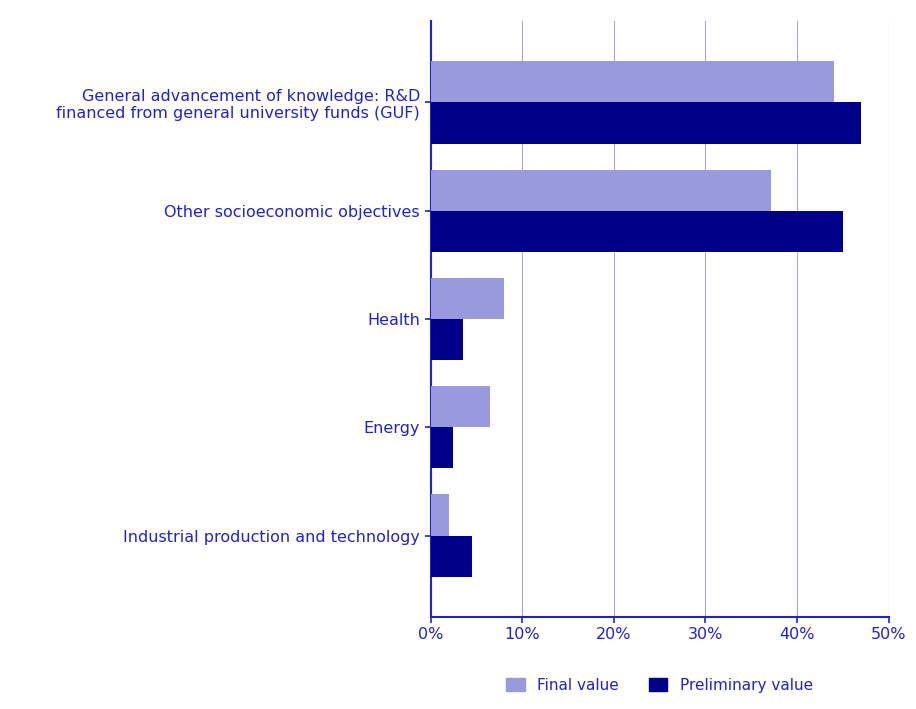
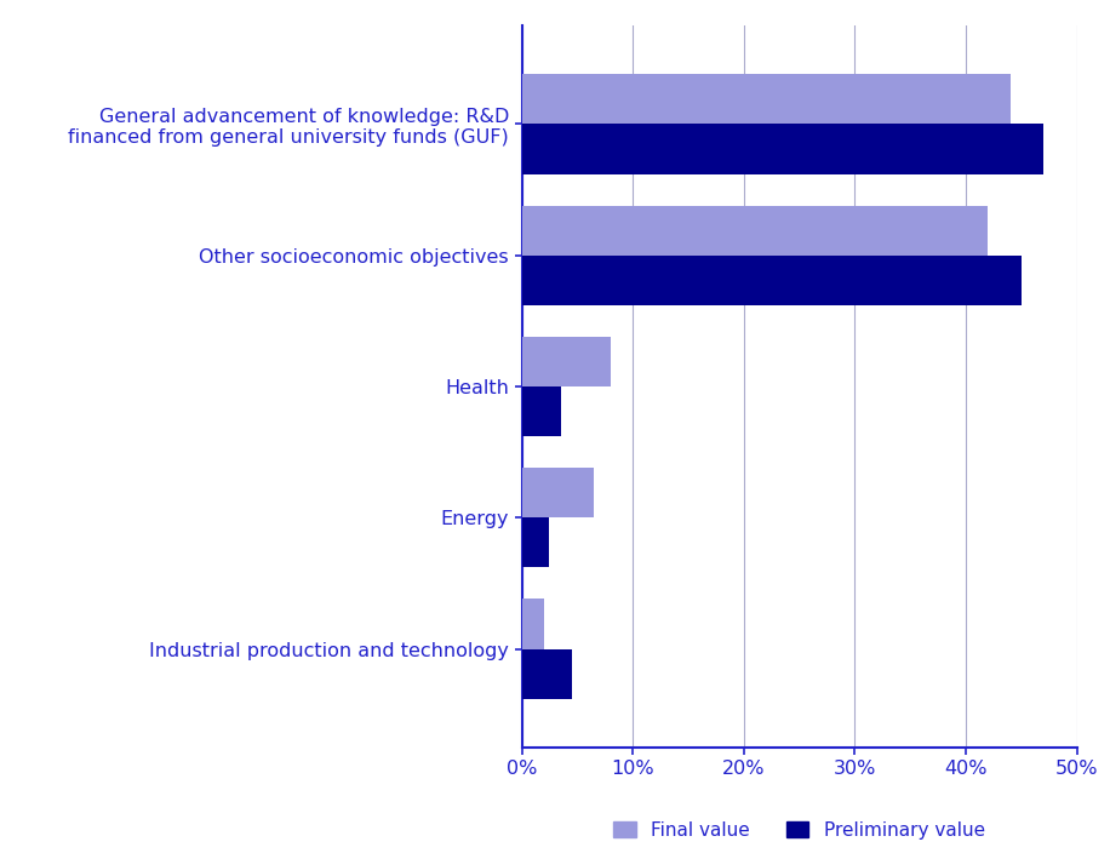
Final value/Other socioeconomic objectives: 37.2% -> 42.0%
